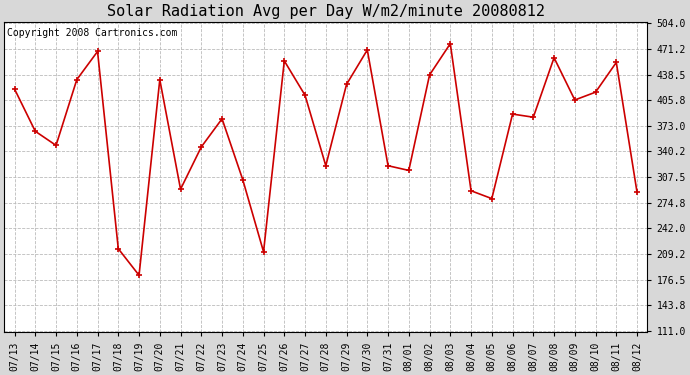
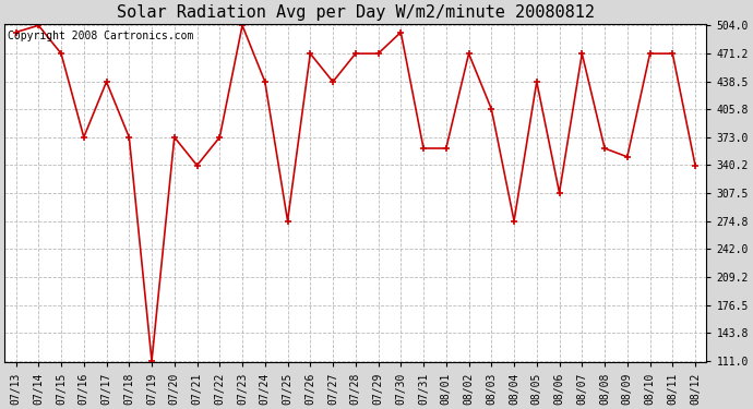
07/13: 420 -> 496
07/14: 366 -> 504
07/15: 348 -> 471
07/16: 432 -> 373
07/17: 468 -> 438
07/18: 216 -> 373
07/19: 182 -> 111
07/20: 432 -> 373
07/21: 292 -> 340
07/22: 346 -> 373
07/23: 382 -> 504
07/24: 304 -> 438
07/25: 212 -> 275
07/26: 456 -> 471
07/27: 412 -> 438
07/28: 322 -> 471
07/29: 426 -> 471
07/30: 470 -> 496
07/31: 322 -> 360
08/01: 316 -> 360
08/02: 438 -> 471
08/03: 478 -> 406
08/04: 290 -> 275
08/05: 280 -> 438
08/06: 388 -> 308
08/07: 384 -> 471
08/08: 460 -> 360
08/09: 406 -> 350
08/10: 416 -> 471
08/11: 454 -> 471
08/12: 288 -> 340
